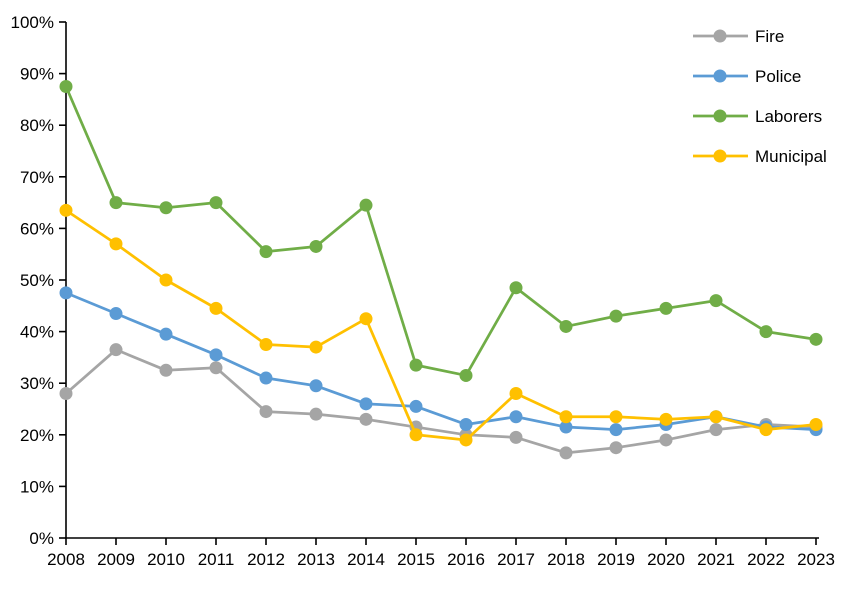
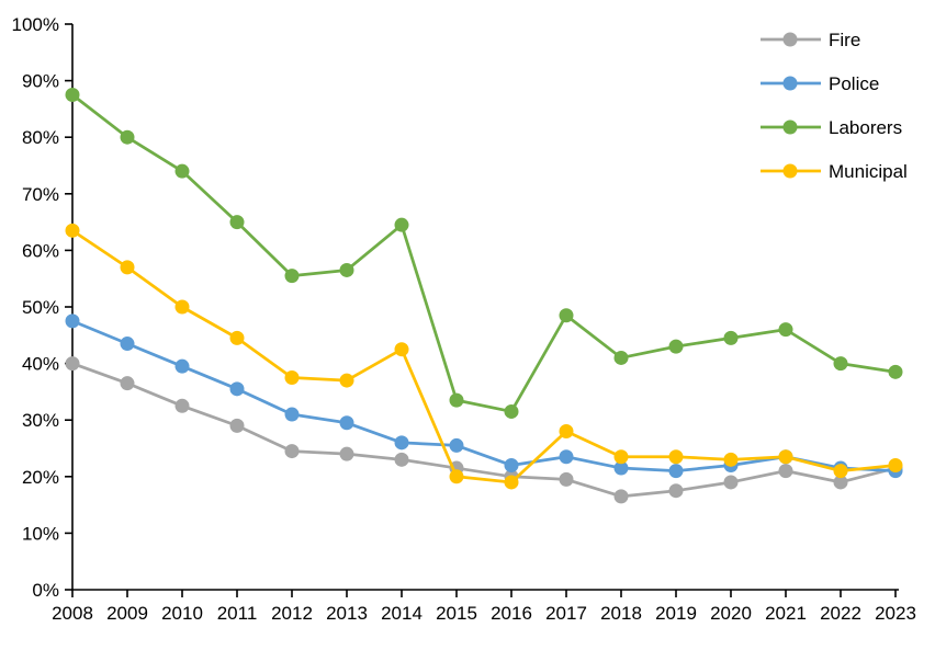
Fire/2008: 28% -> 40%
Laborers/2009: 65% -> 80%
Laborers/2010: 64% -> 74%
Fire/2011: 33% -> 29%
Fire/2022: 22% -> 19%
